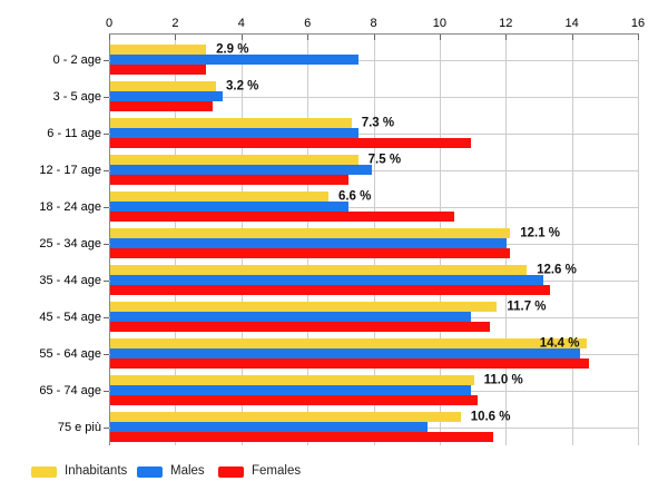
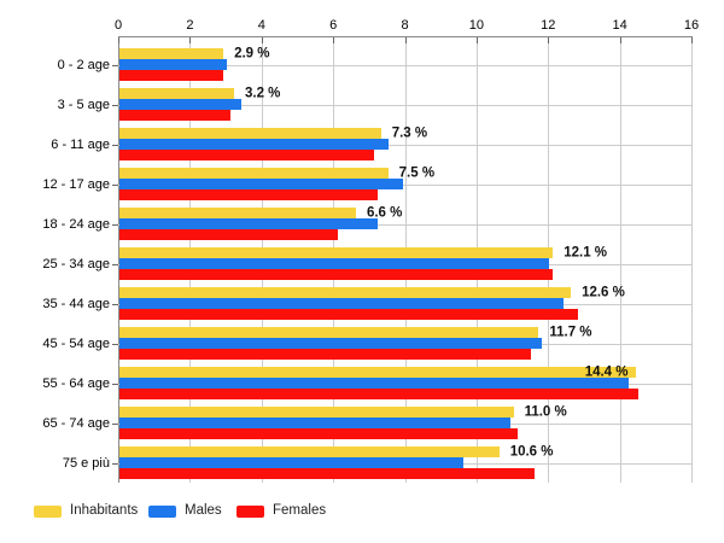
Males/0 - 2 age: 7.5 -> 3.0
Females/6 - 11 age: 10.9 -> 7.1
Females/18 - 24 age: 10.4 -> 6.1
Males/35 - 44 age: 13.1 -> 12.4
Females/35 - 44 age: 13.3 -> 12.8
Males/45 - 54 age: 10.9 -> 11.8
